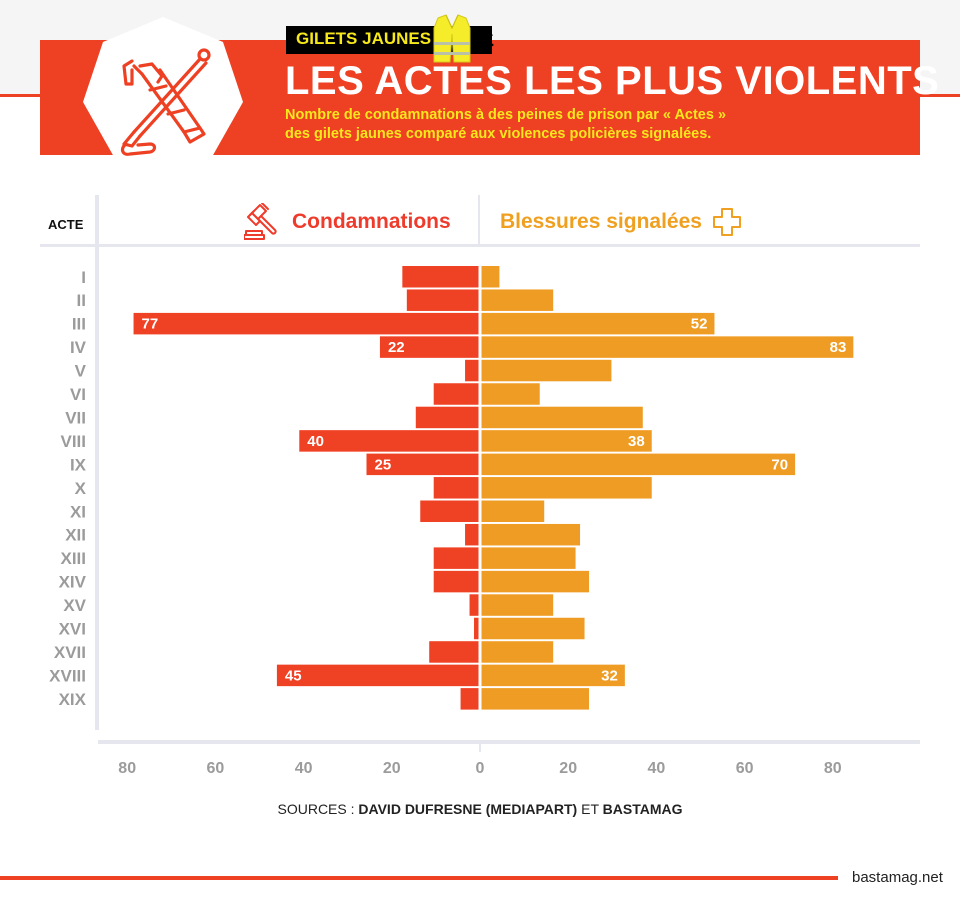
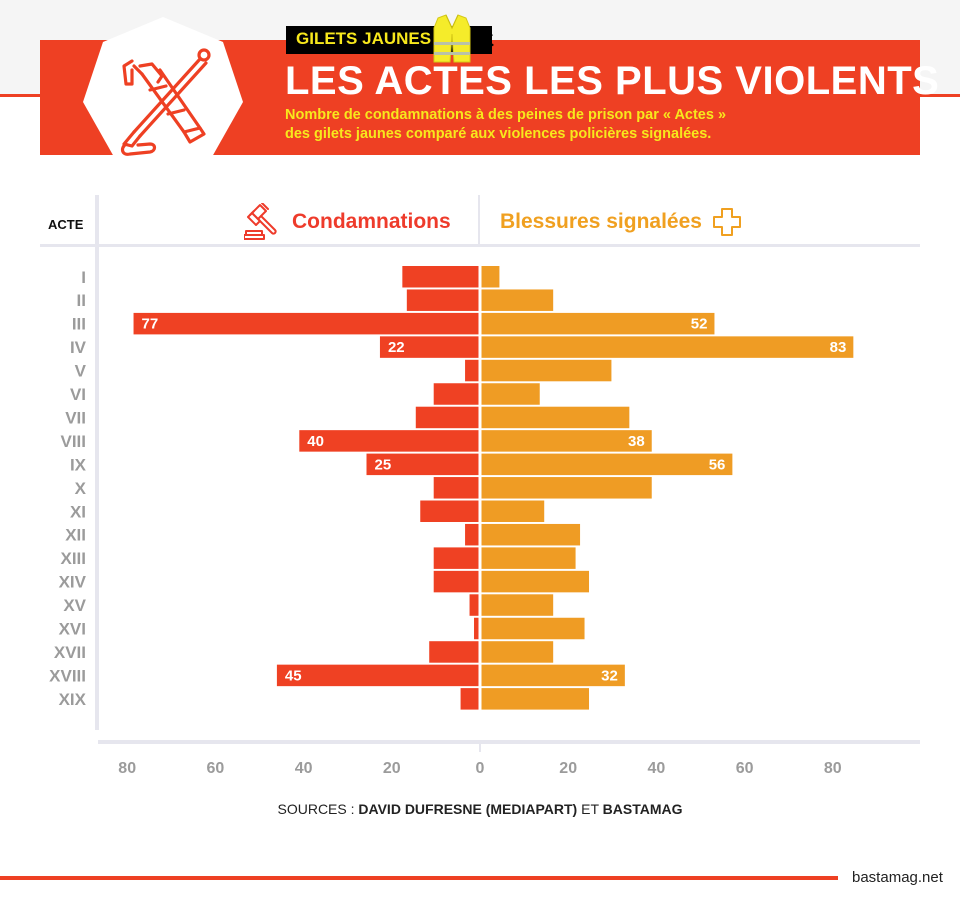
Blessures signalées/VII: 36 -> 33
Blessures signalées/IX: 70 -> 56
